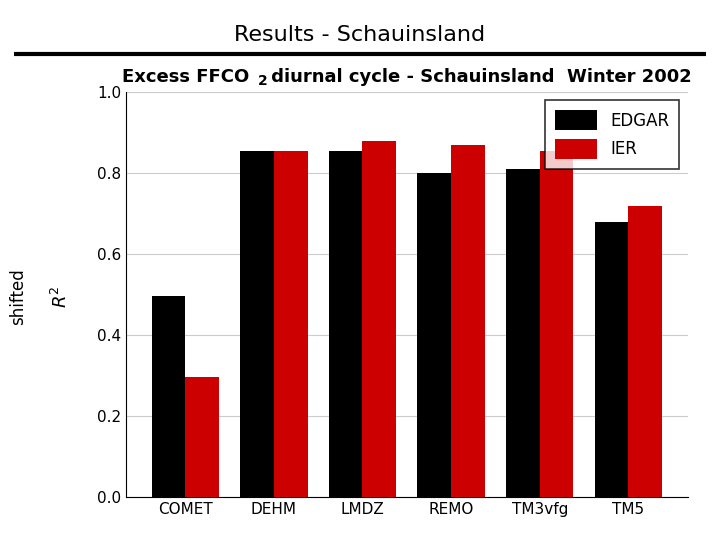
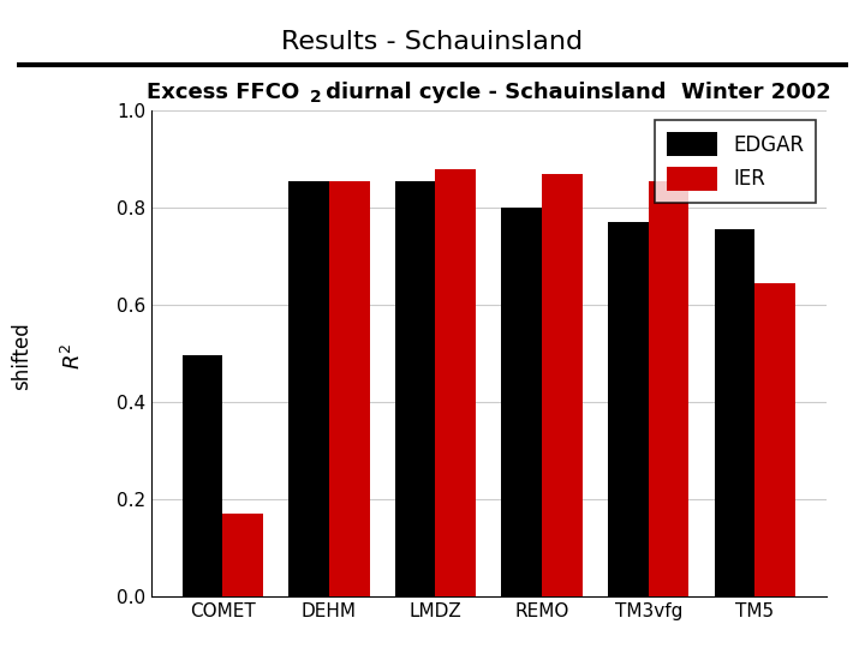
IER/COMET: 0.295 -> 0.170
EDGAR/TM3vfg: 0.810 -> 0.770
EDGAR/TM5: 0.678 -> 0.755
IER/TM5: 0.718 -> 0.645
